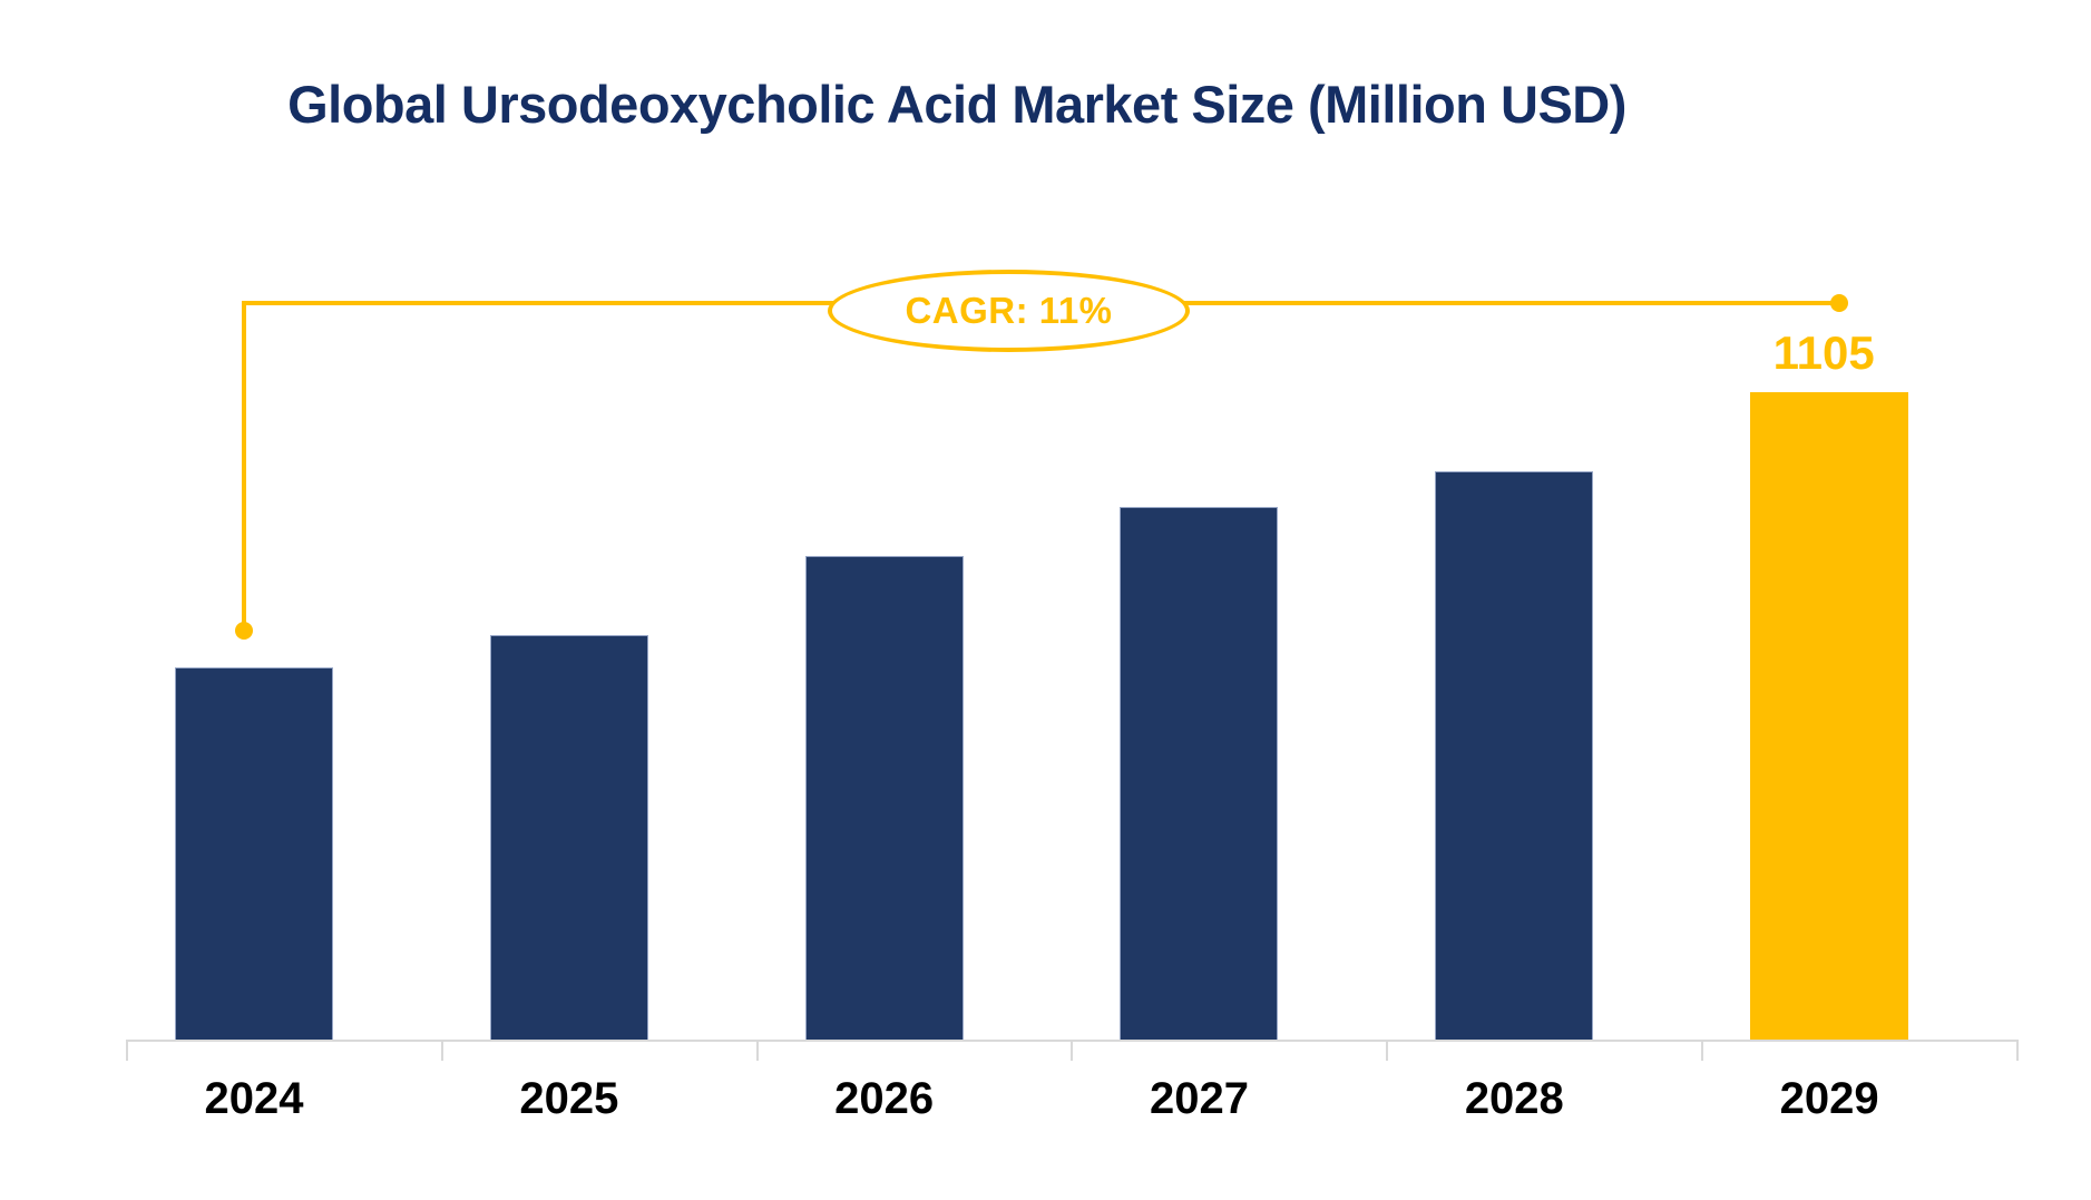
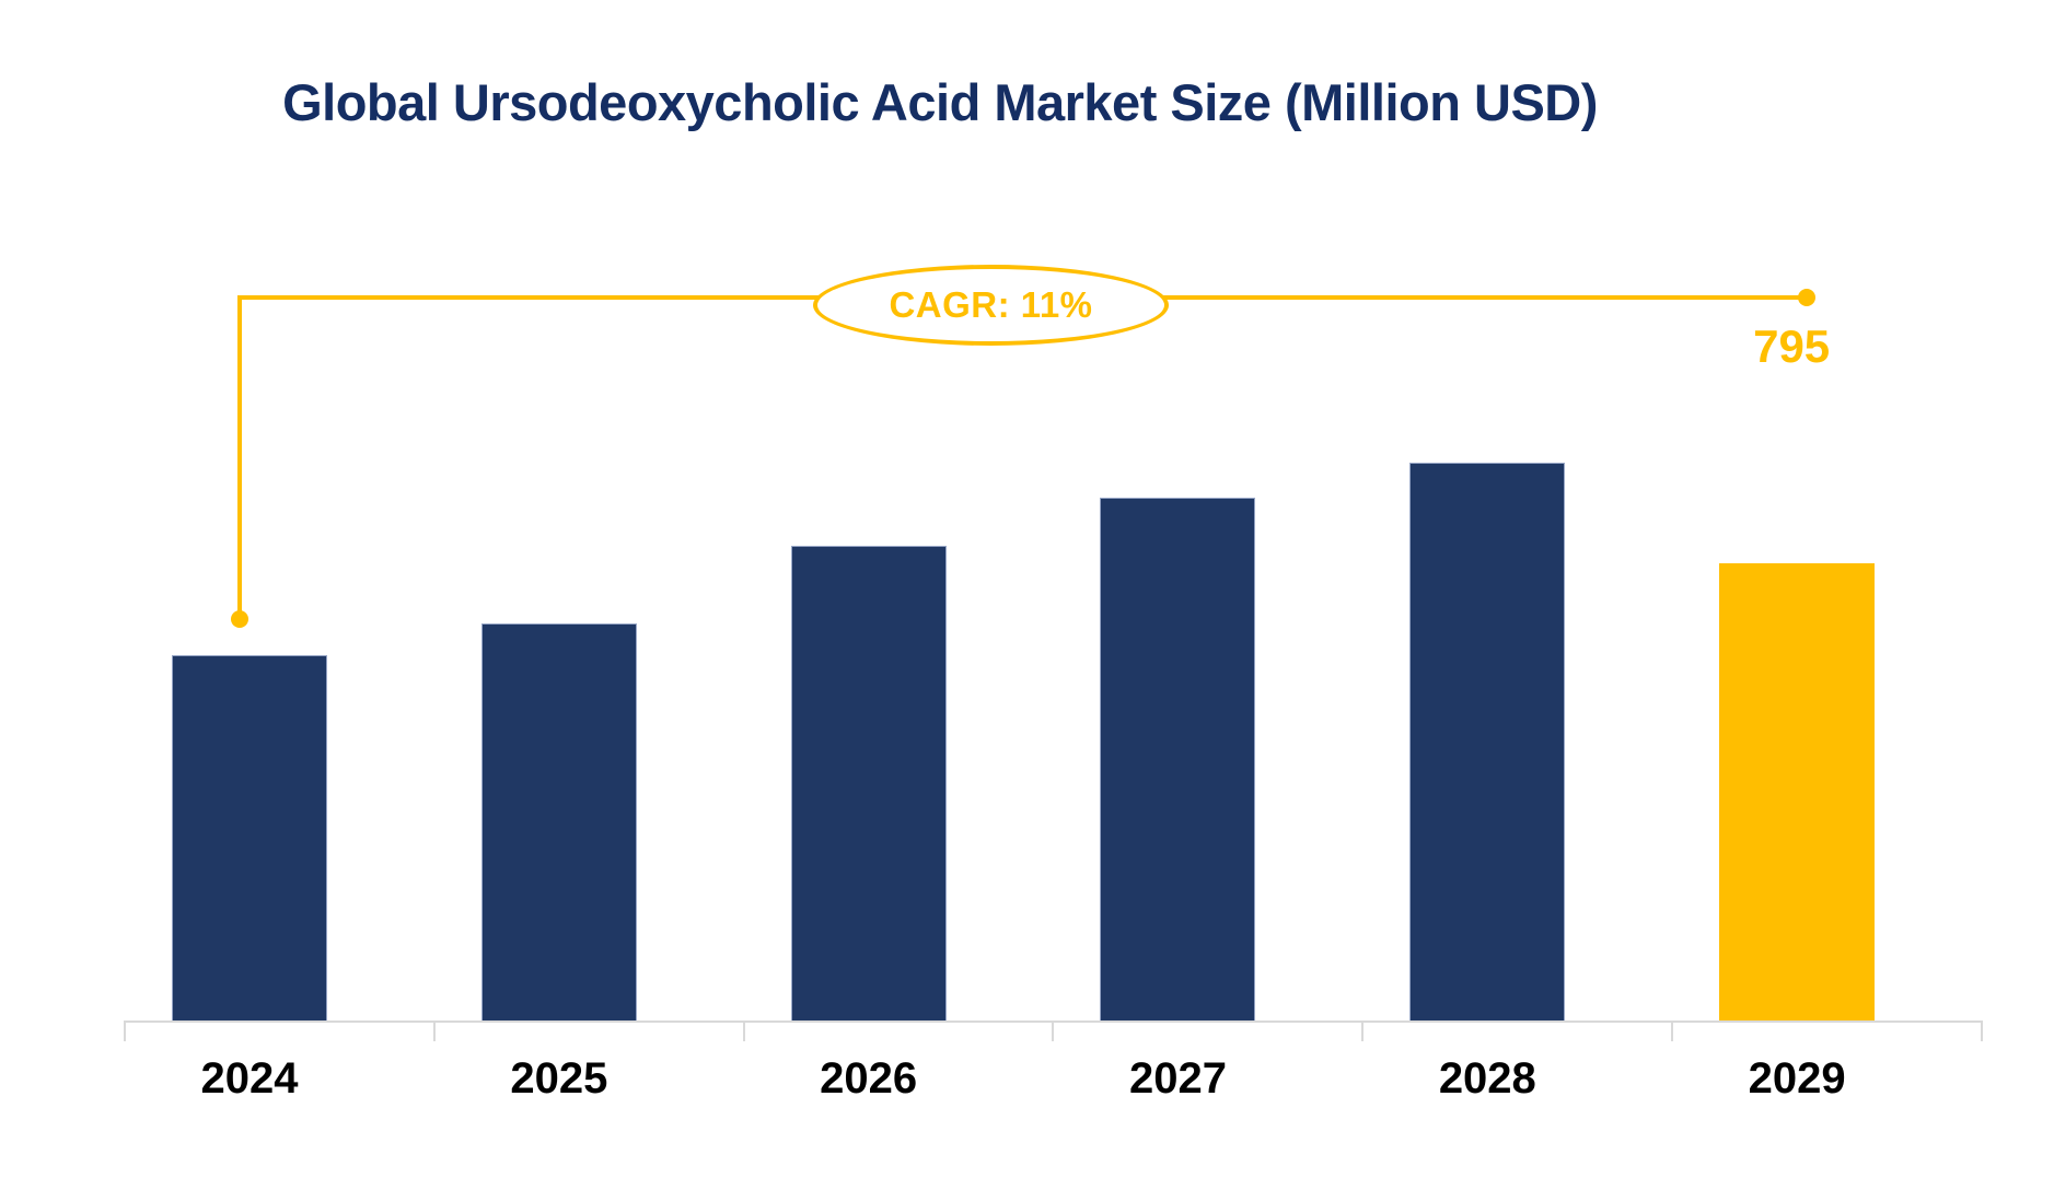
2029: 1105 -> 795
